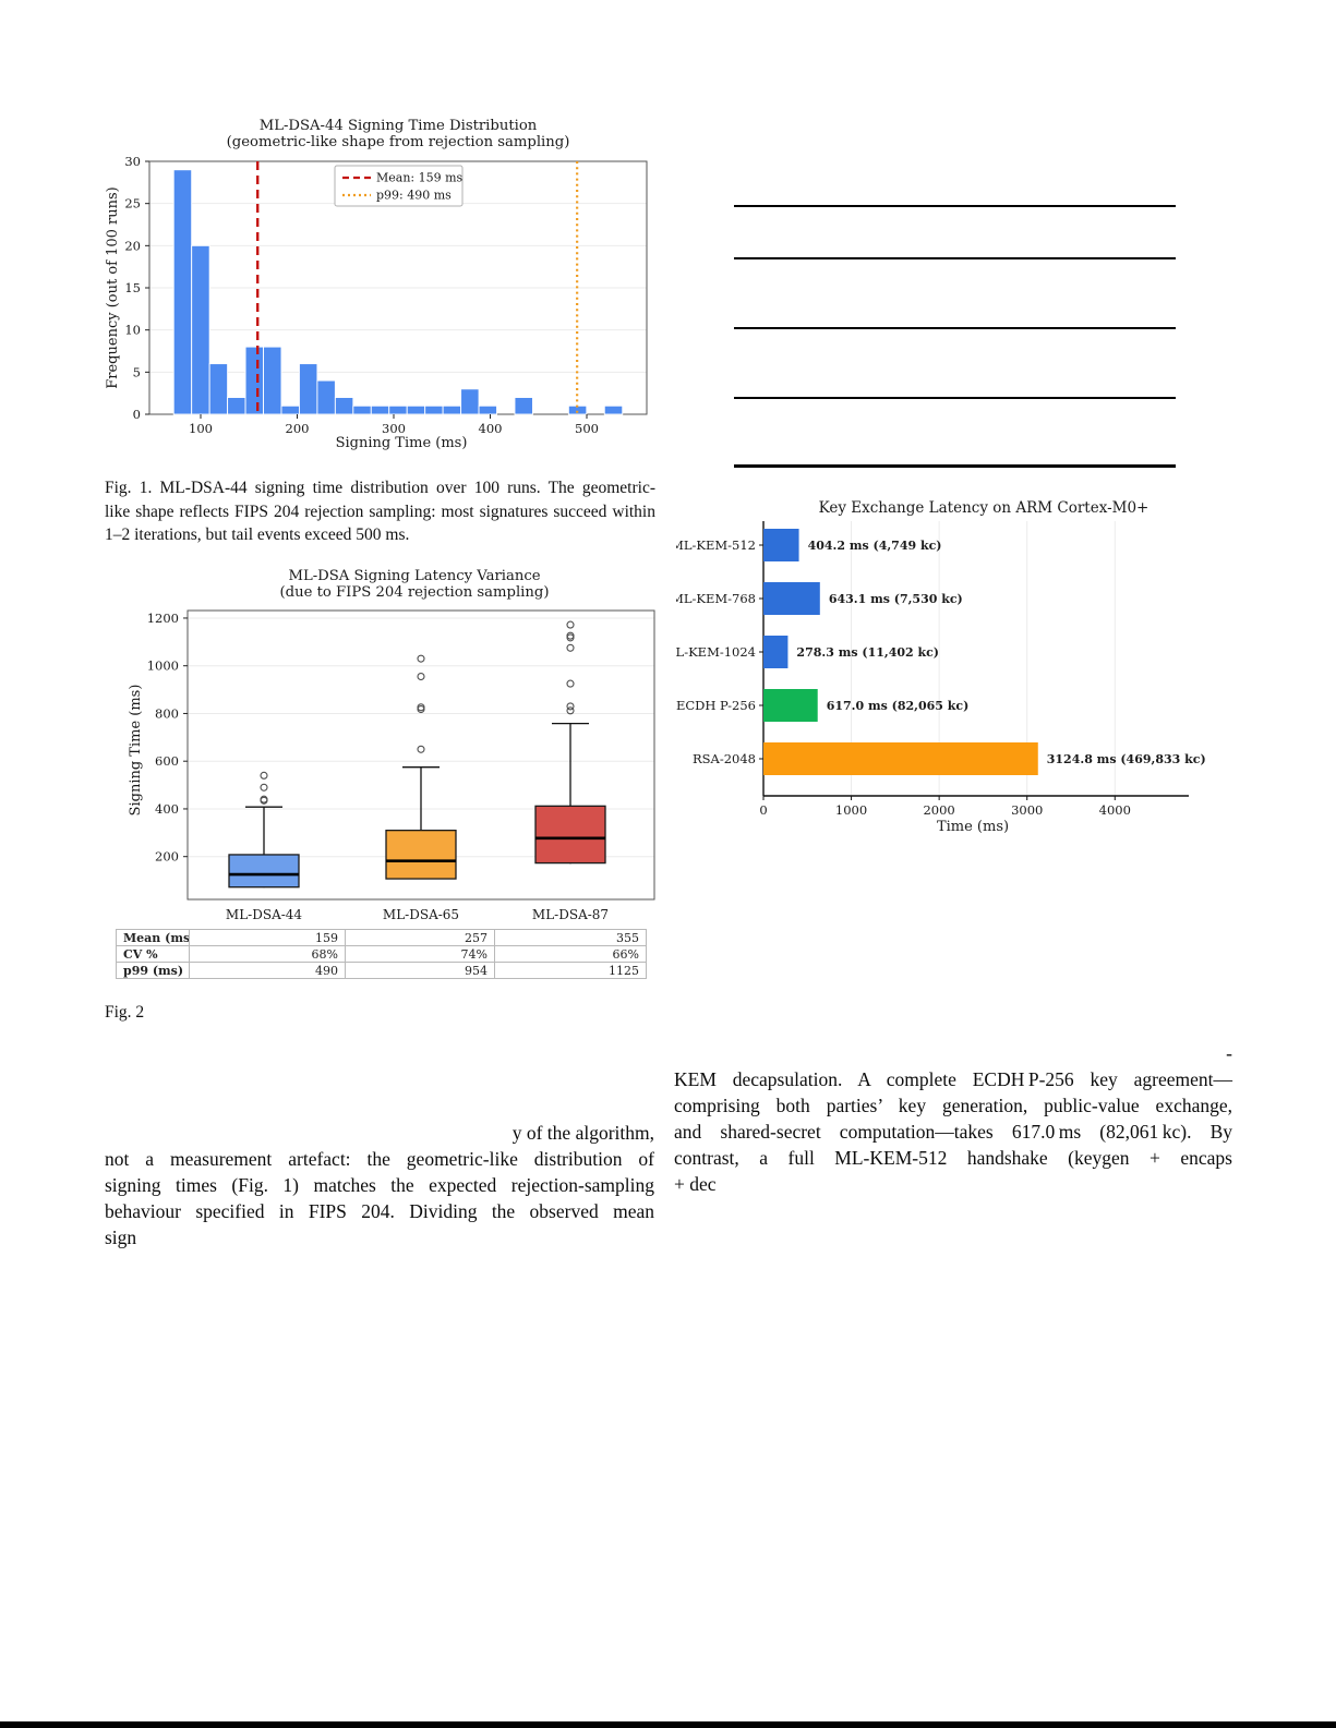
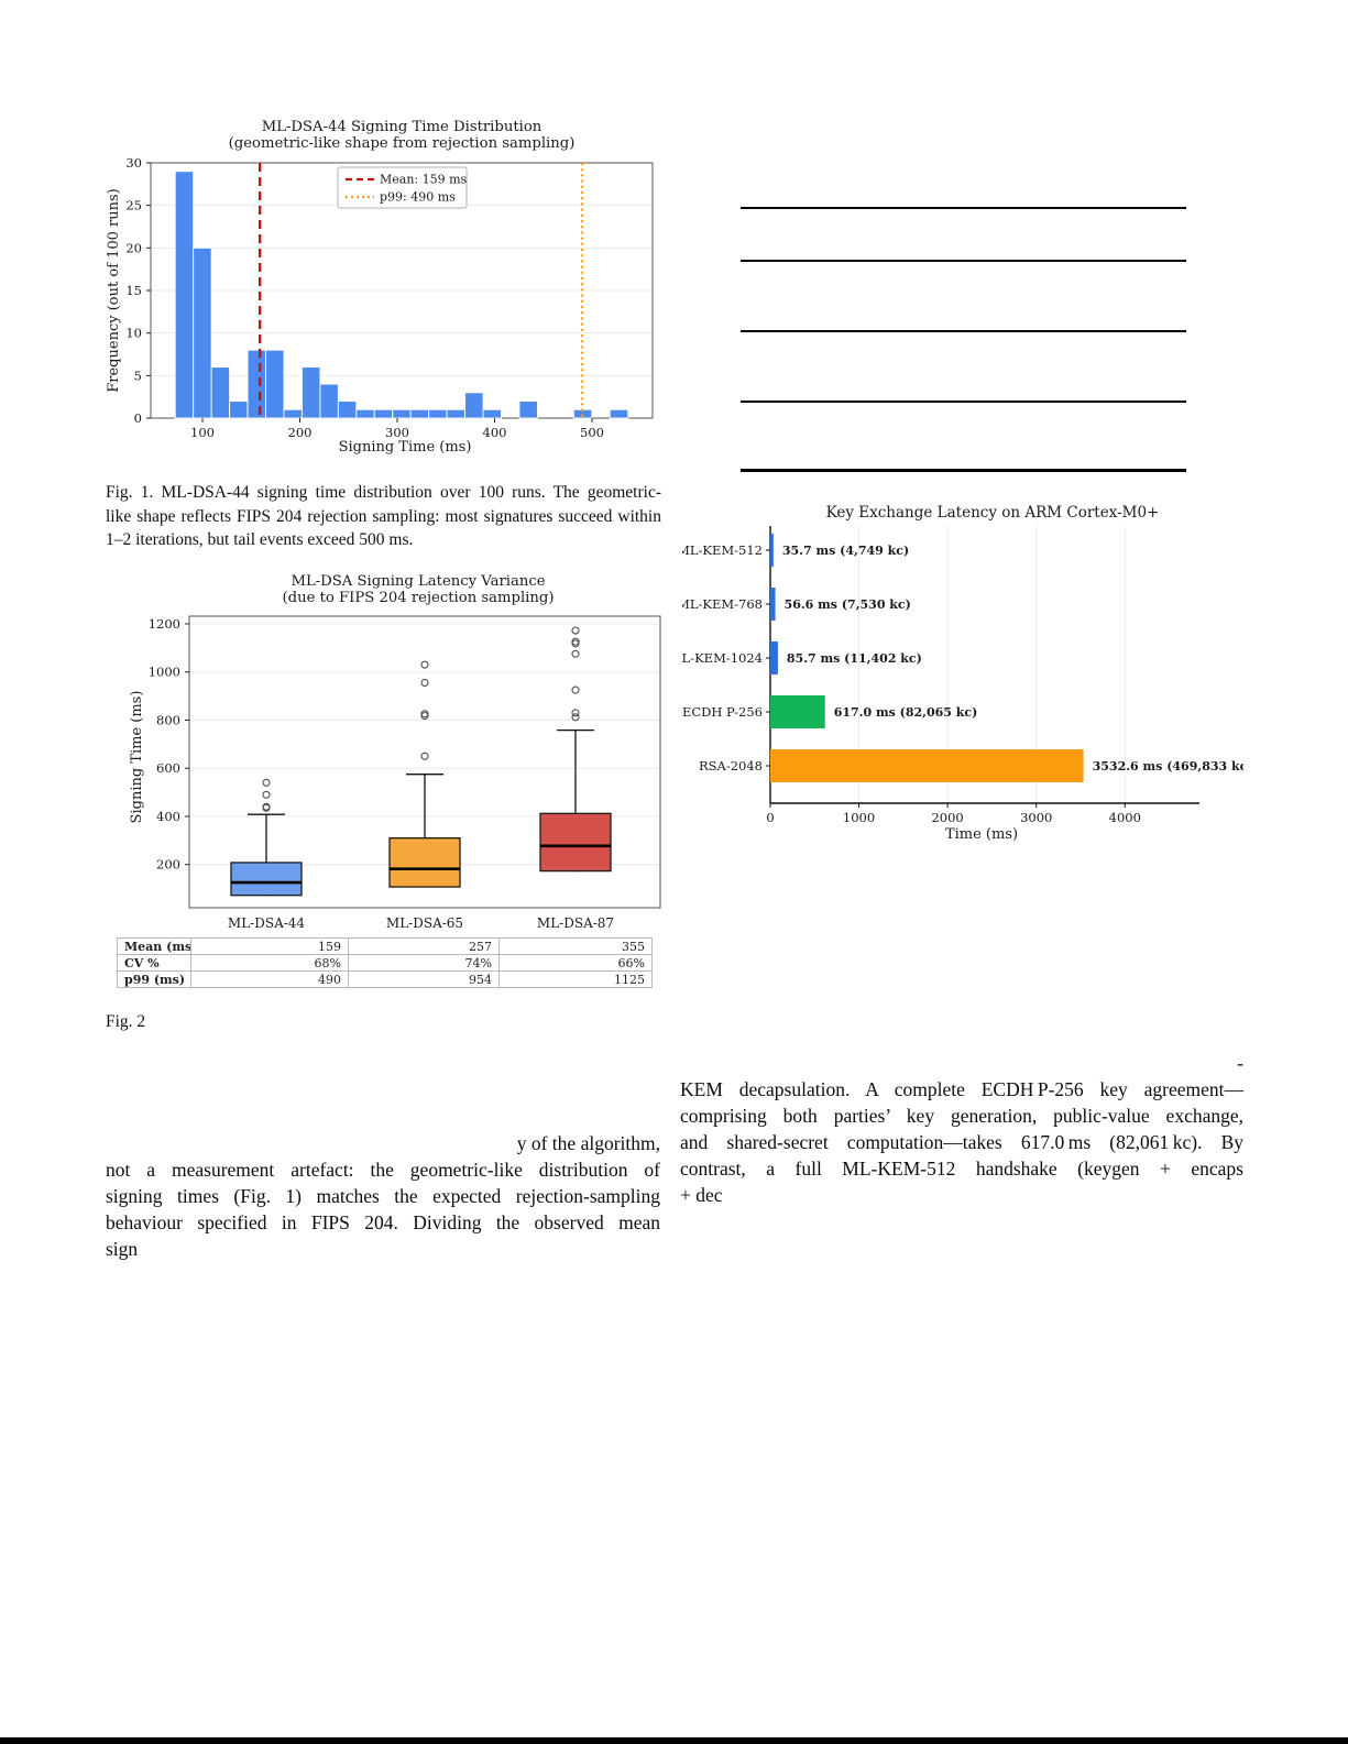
Key Exchange Latency on ARM Cortex-M0+/ML-KEM-512: 404.2 -> 35.7
Key Exchange Latency on ARM Cortex-M0+/ML-KEM-768: 643.1 -> 56.6
Key Exchange Latency on ARM Cortex-M0+/ML-KEM-1024: 278.3 -> 85.7
Key Exchange Latency on ARM Cortex-M0+/RSA-2048: 3124.8 -> 3532.6
